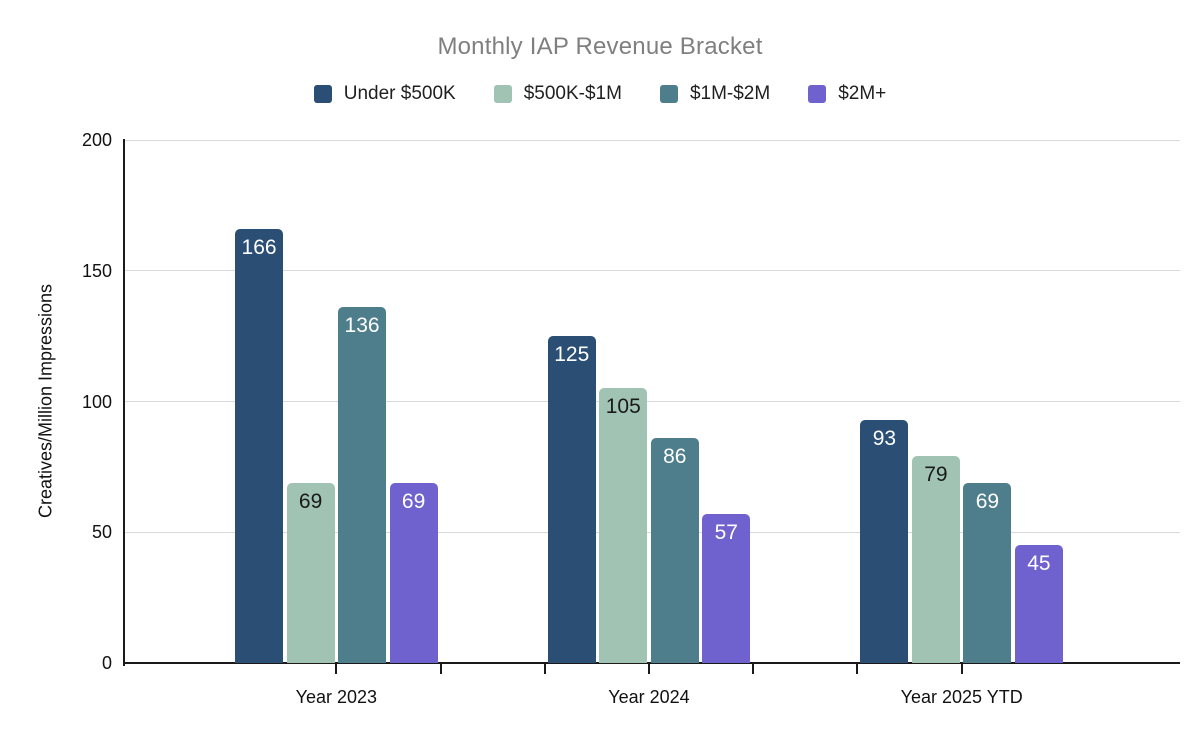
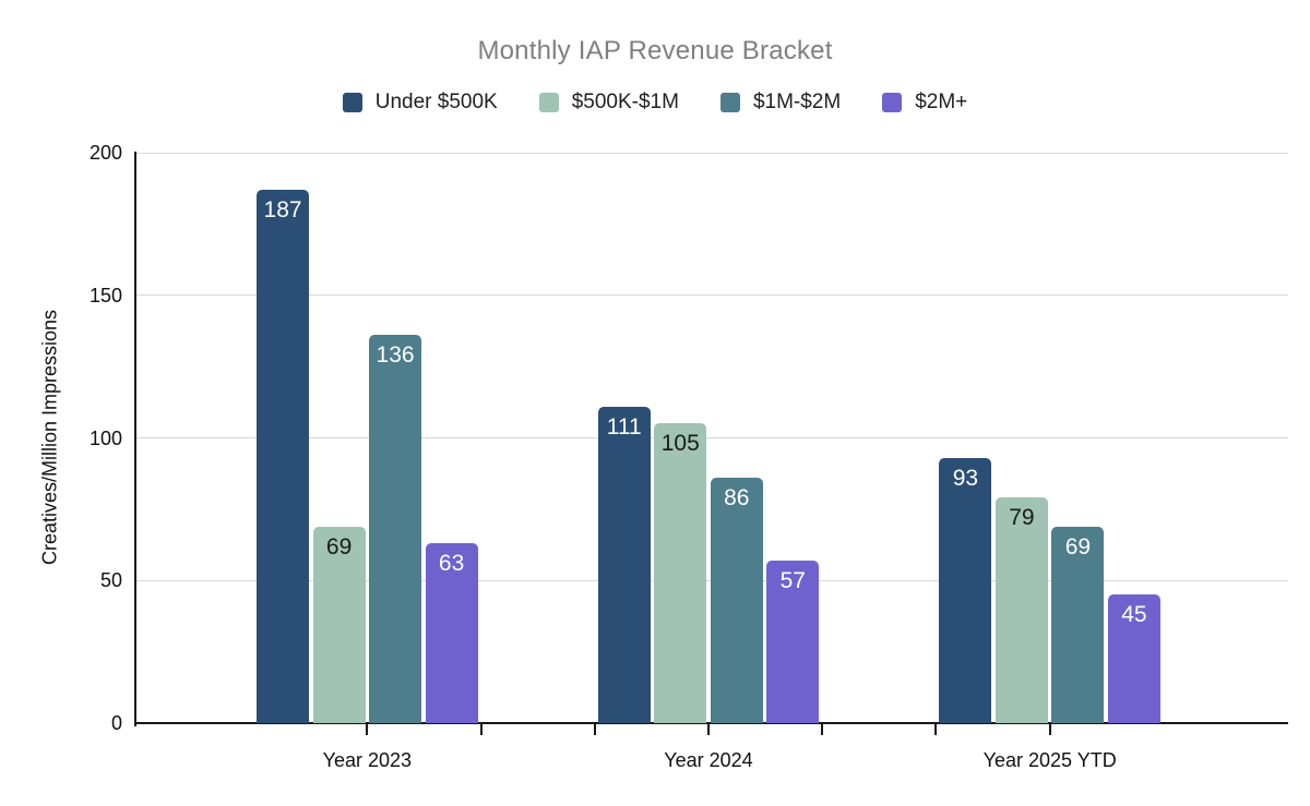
Under $500K/Year 2023: 166 -> 187
$2M+/Year 2023: 69 -> 63
Under $500K/Year 2024: 125 -> 111
